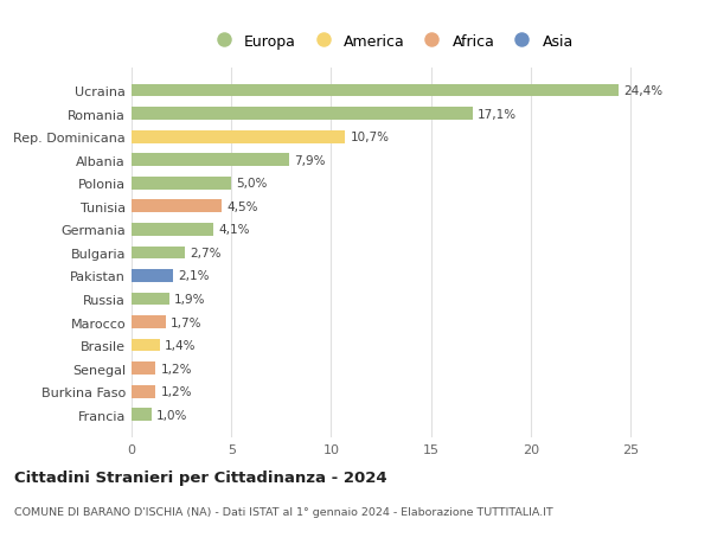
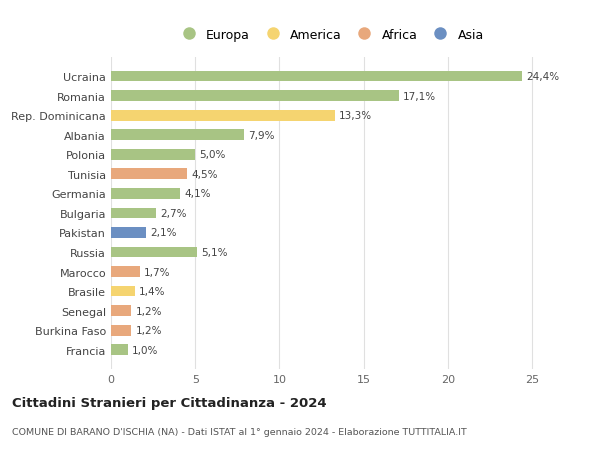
Rep. Dominicana: 10,7% -> 13,3%
Russia: 1,9% -> 5,1%
